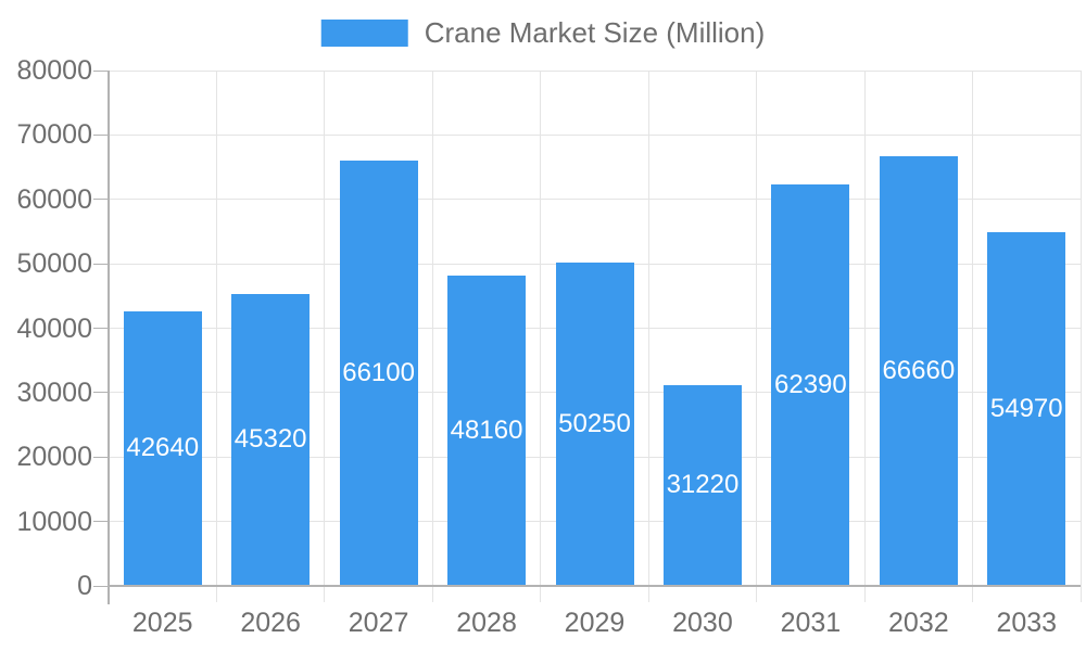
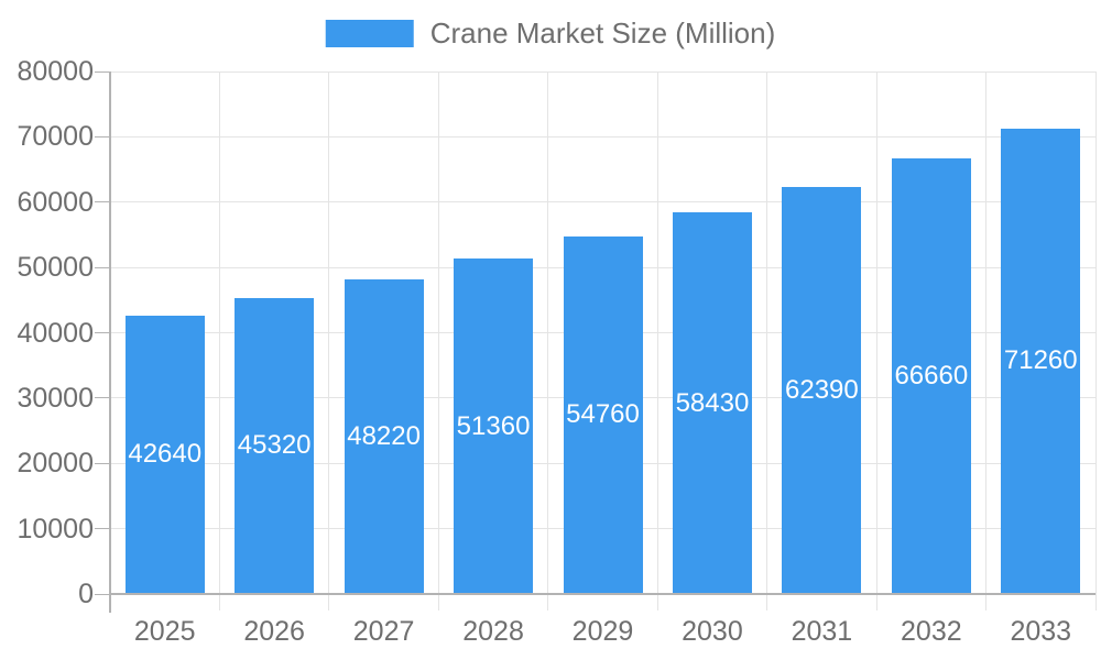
2027: 66100 -> 48220
2028: 48160 -> 51360
2029: 50250 -> 54760
2030: 31220 -> 58430
2033: 54970 -> 71260
